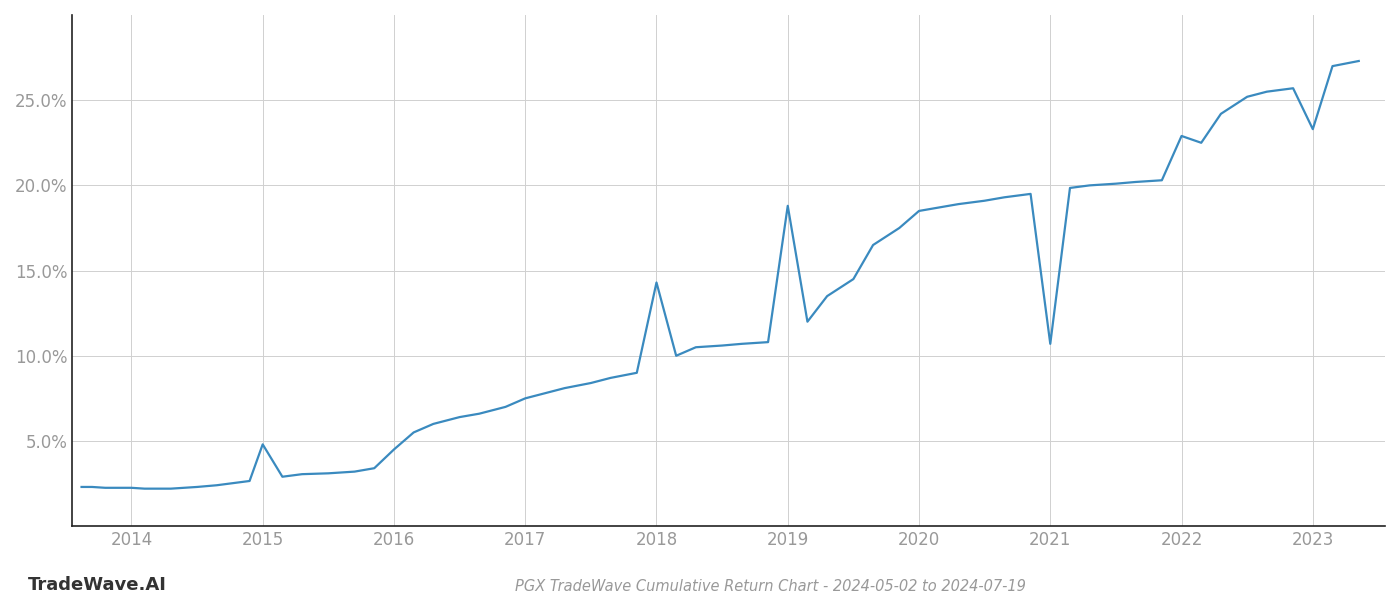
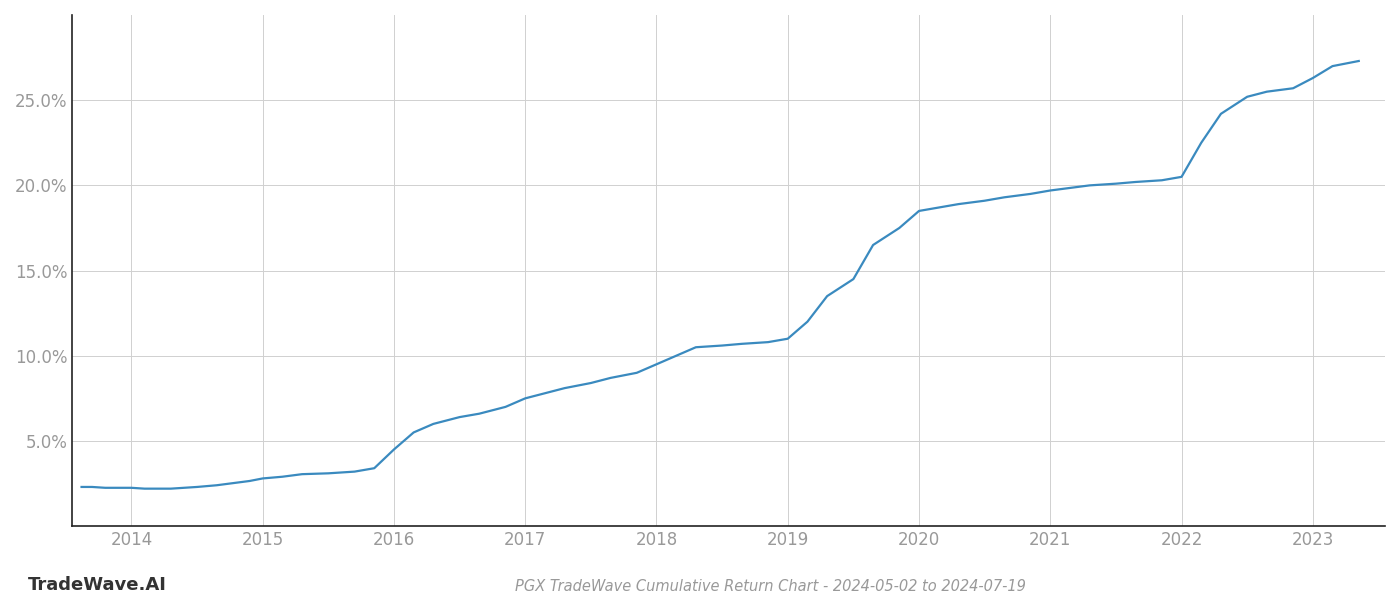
2015: 4.8% -> 2.8%
2018: 14.3% -> 9.5%
2019: 18.8% -> 11.0%
2021: 10.7% -> 19.7%
2022: 22.9% -> 20.5%
2023: 23.3% -> 26.3%
